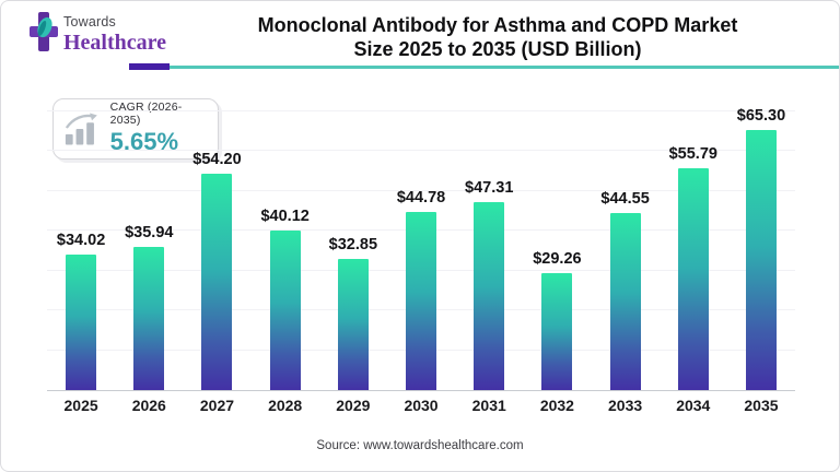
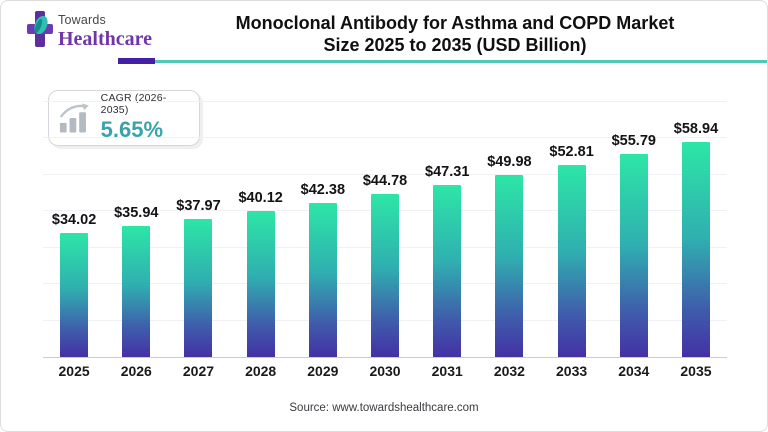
2027: $54.20 -> $37.97
2029: $32.85 -> $42.38
2032: $29.26 -> $49.98
2033: $44.55 -> $52.81
2035: $65.30 -> $58.94
